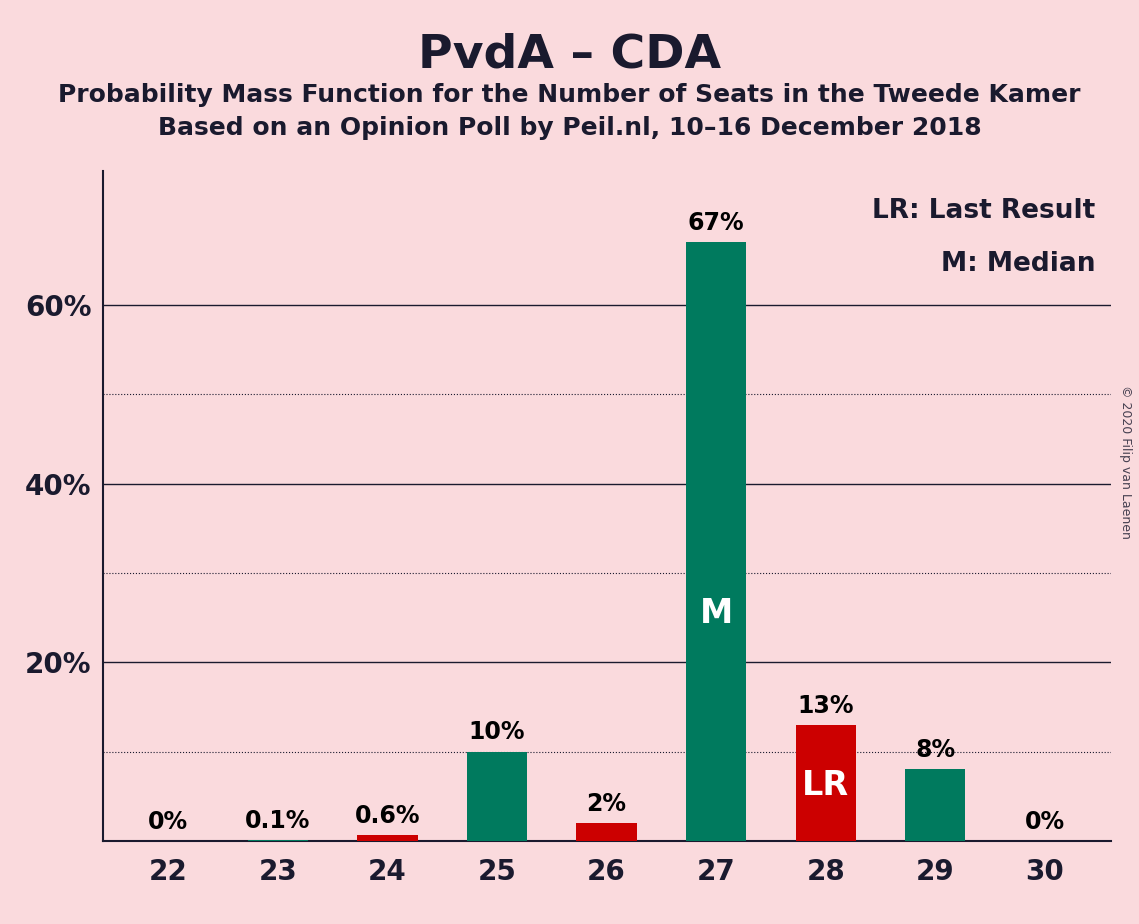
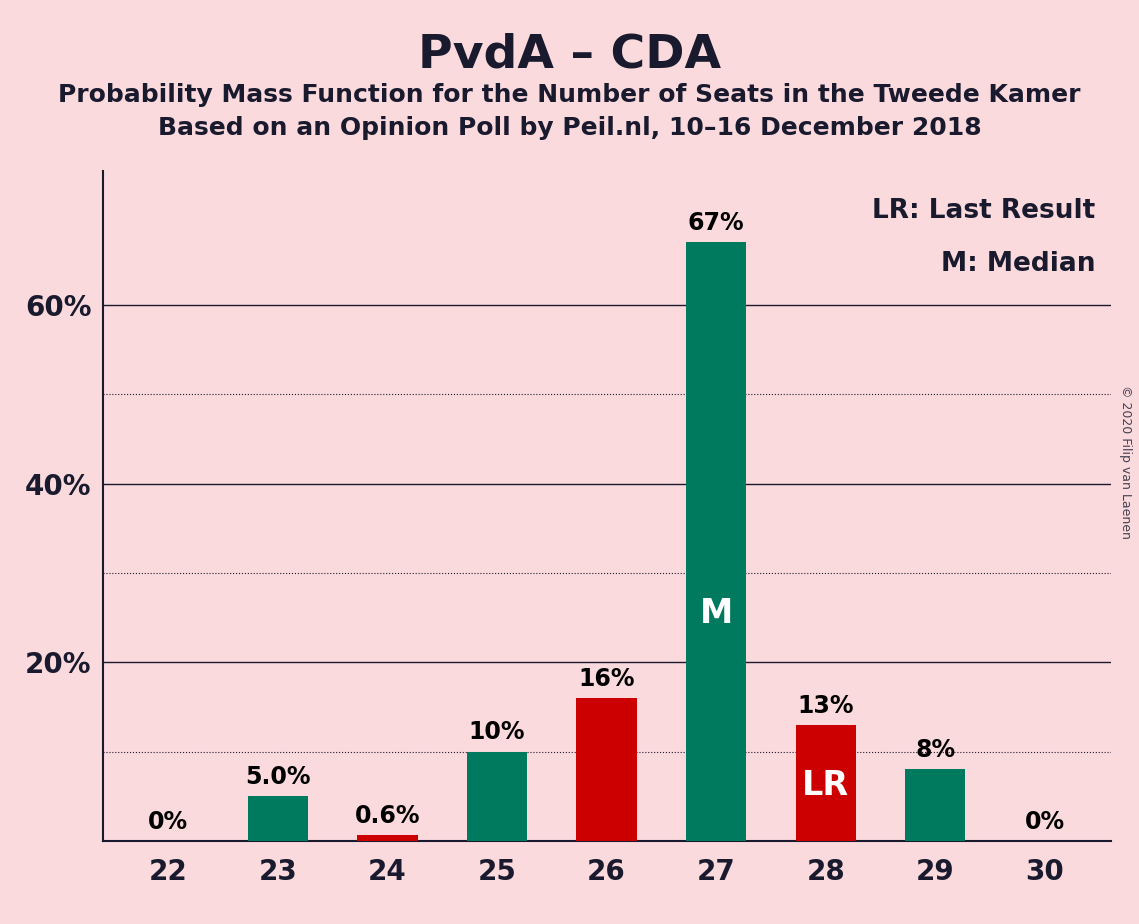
23: 0.1% -> 5.0%
26: 2% -> 16%
